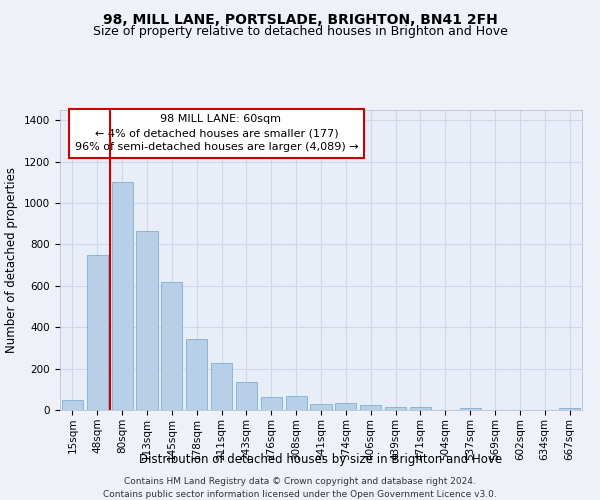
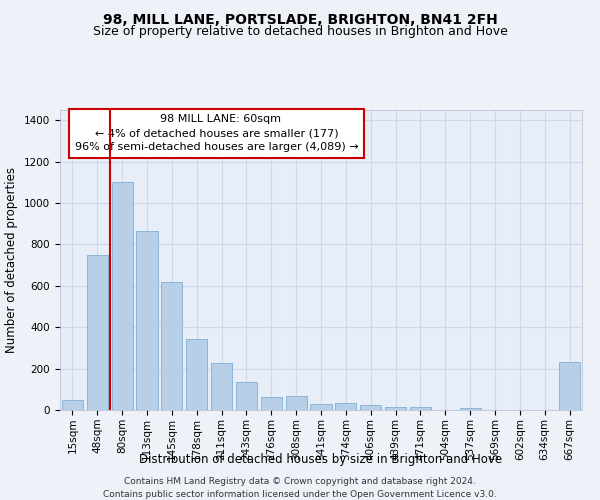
667sqm: 12 -> 230
